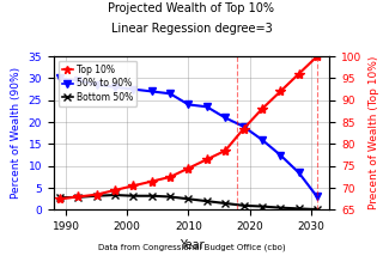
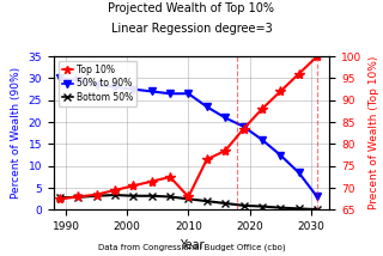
Top 10%/2010: 74.5 -> 68.0
50% to 90%/2010: 24.0 -> 26.5
